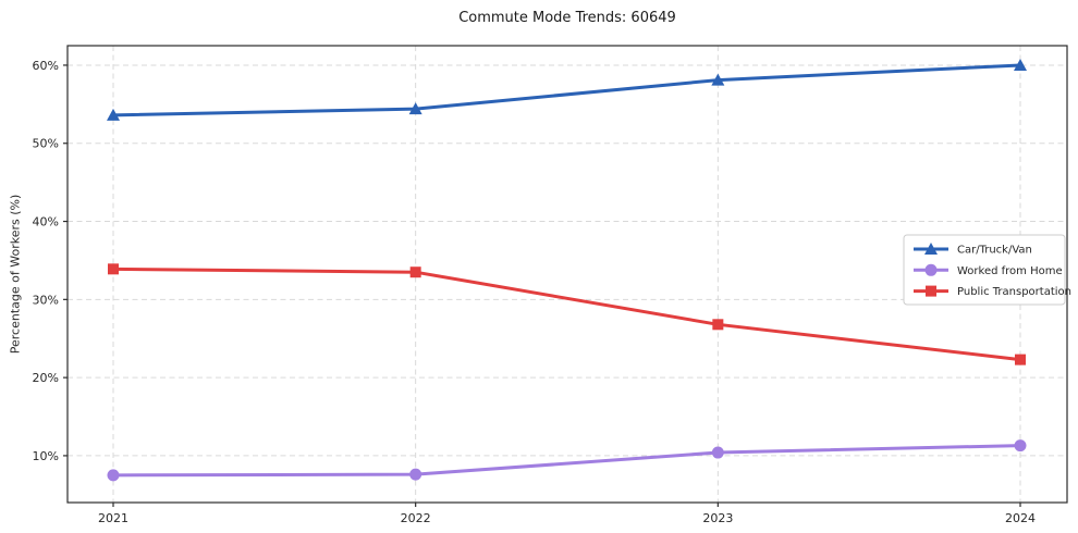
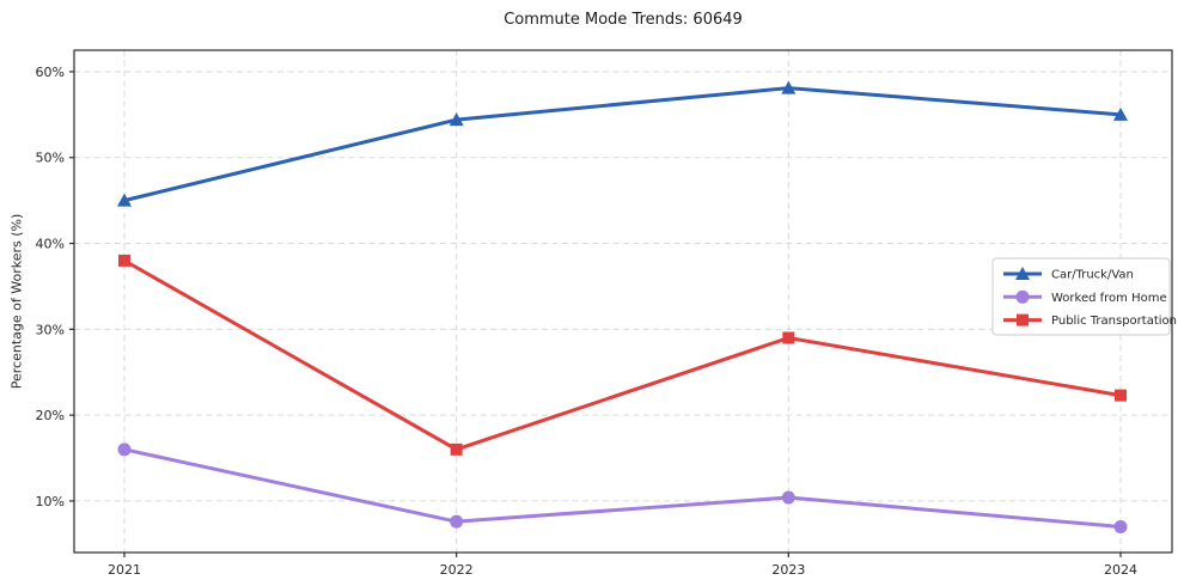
Car/Truck/Van/2021: 54% -> 45%
Worked from Home/2021: 8% -> 16%
Public Transportation/2021: 34% -> 38%
Public Transportation/2022: 34% -> 16%
Public Transportation/2023: 27% -> 29%
Car/Truck/Van/2024: 60% -> 55%
Worked from Home/2024: 11% -> 7%
